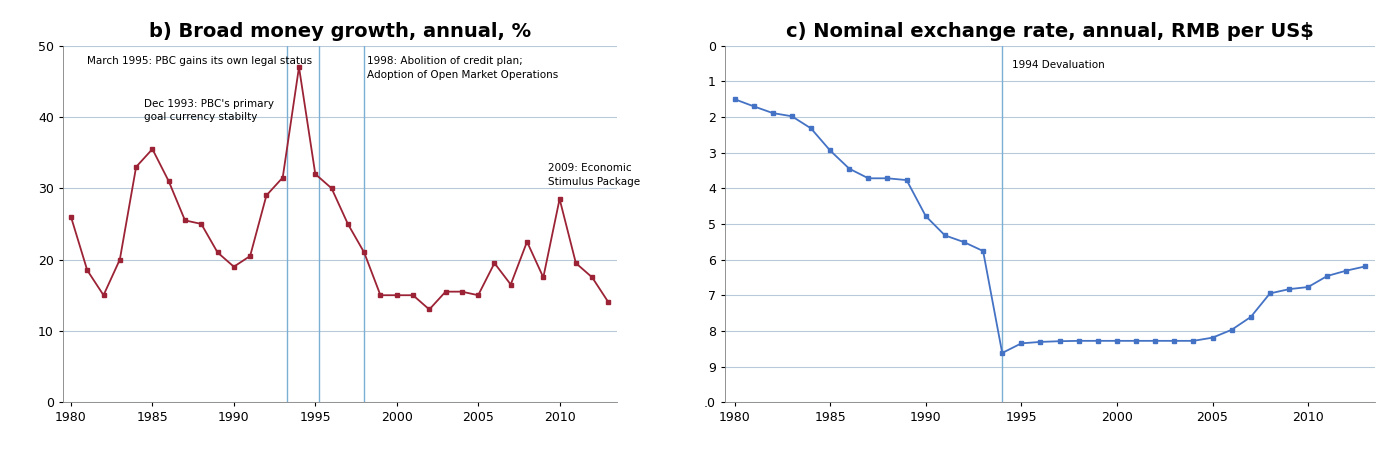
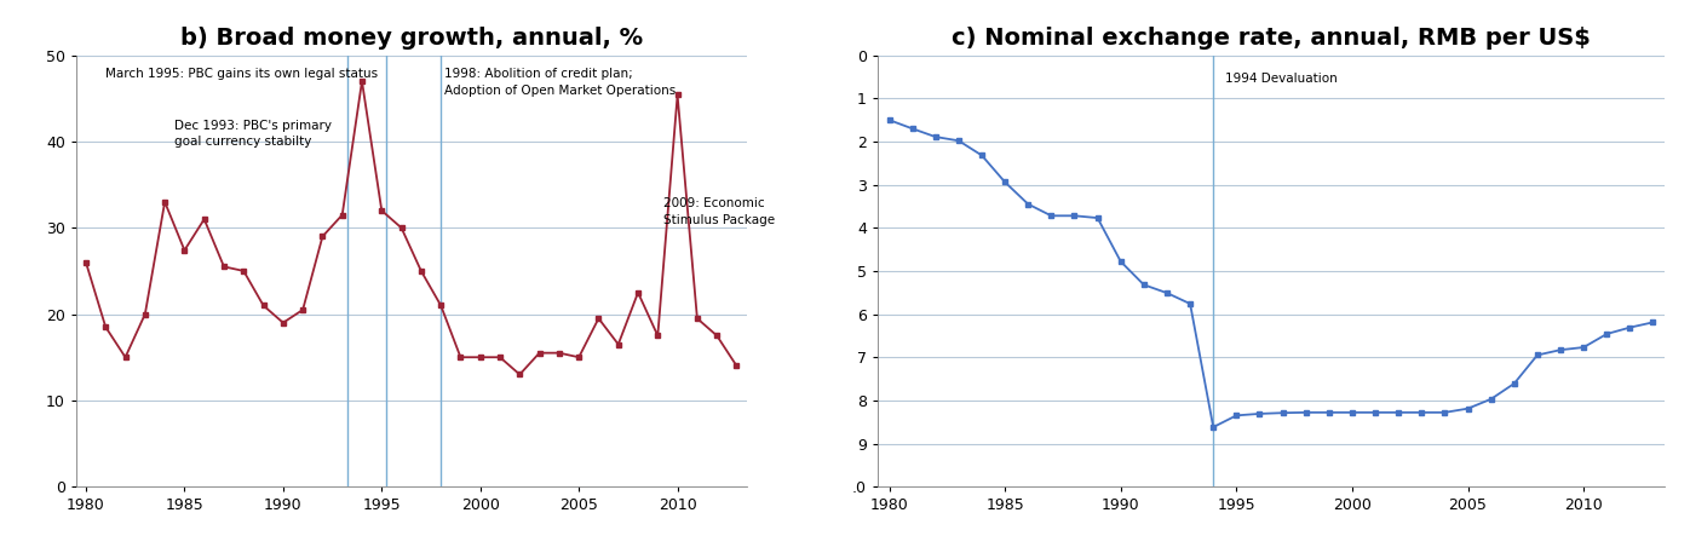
b) Broad money growth, annual, %/1985: 35.5 -> 27.4
b) Broad money growth, annual, %/2010: 28.5 -> 45.4
